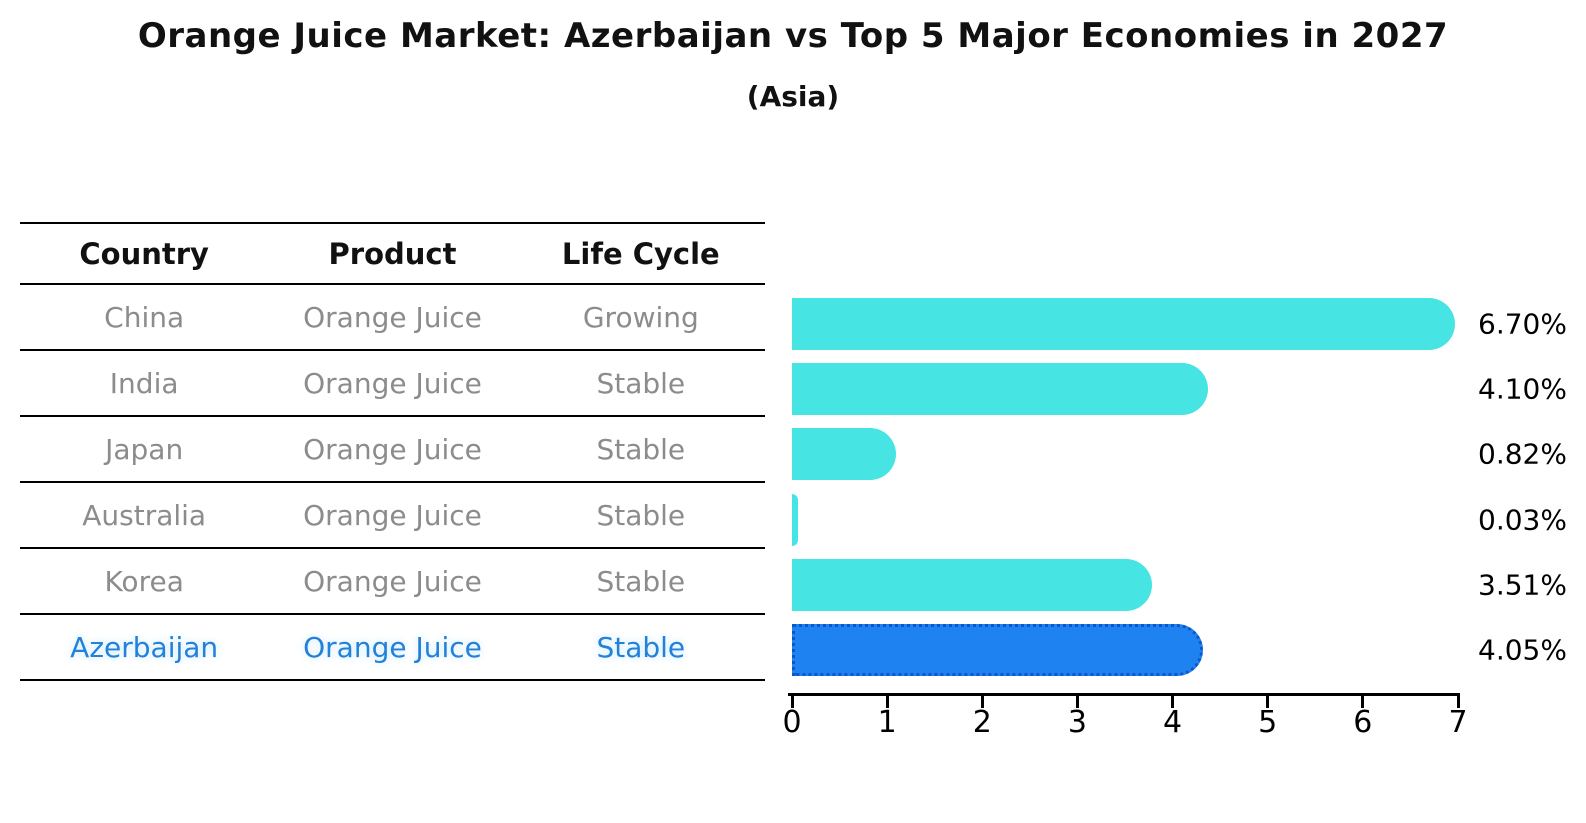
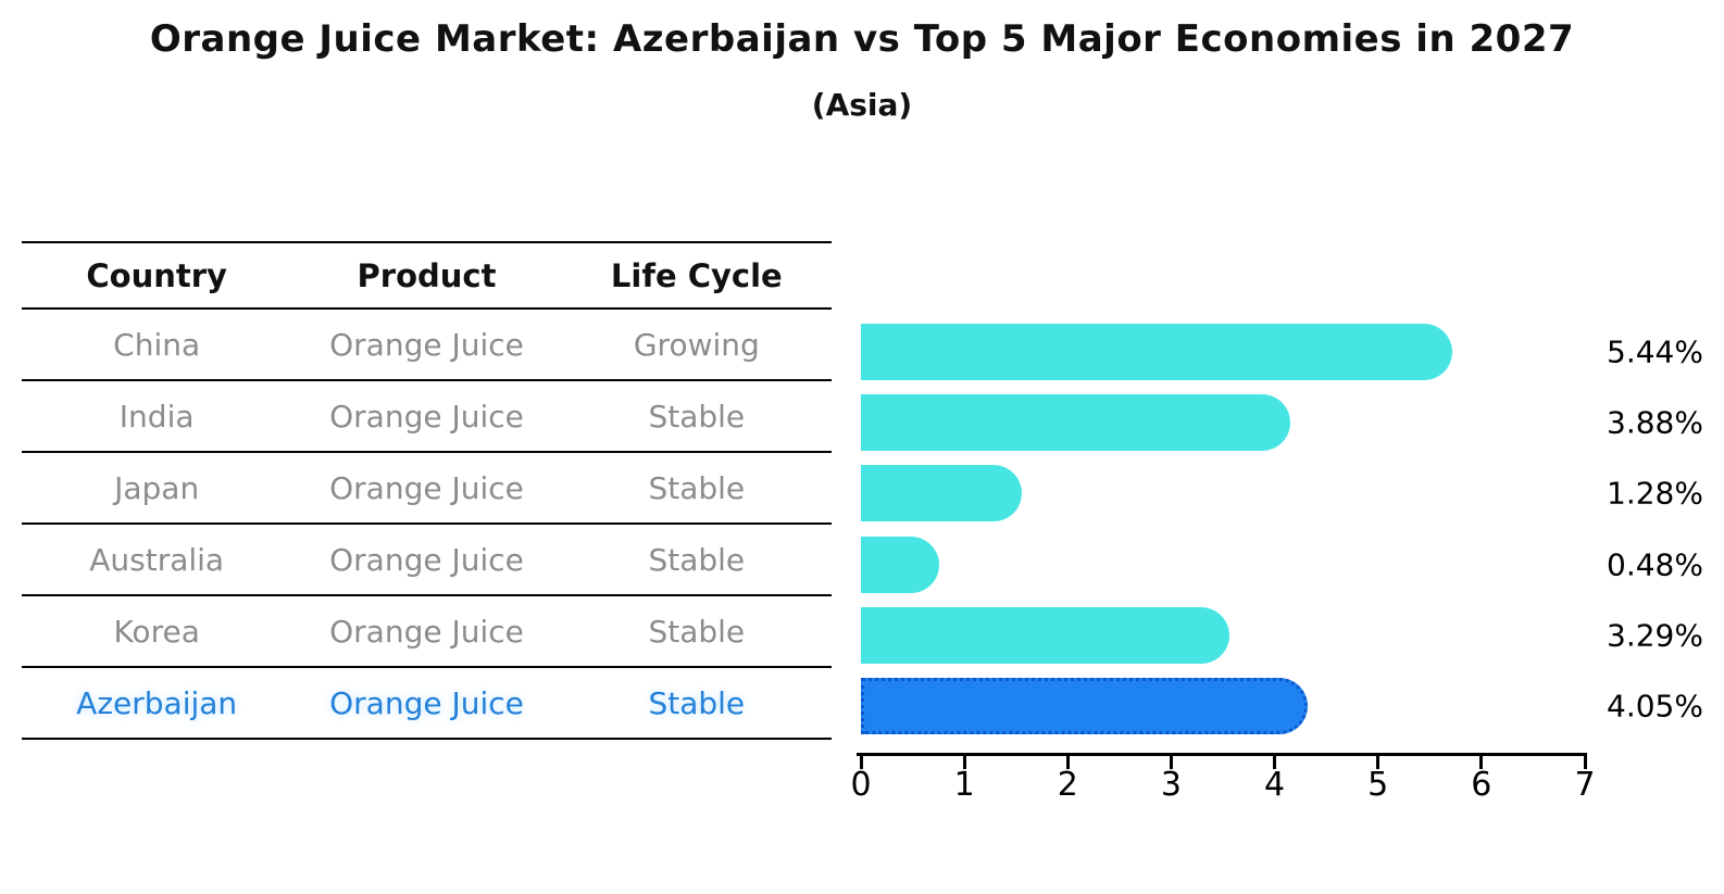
China: 6.70% -> 5.44%
India: 4.10% -> 3.88%
Japan: 0.82% -> 1.28%
Australia: 0.03% -> 0.48%
Korea: 3.51% -> 3.29%
